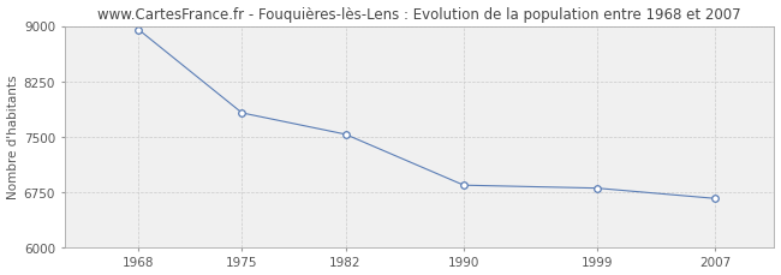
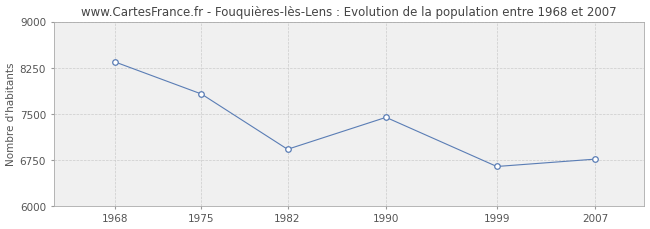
1968: 8950 -> 8340
1982: 7530 -> 6920
1990: 6840 -> 7440
1999: 6800 -> 6640
2007: 6660 -> 6760
